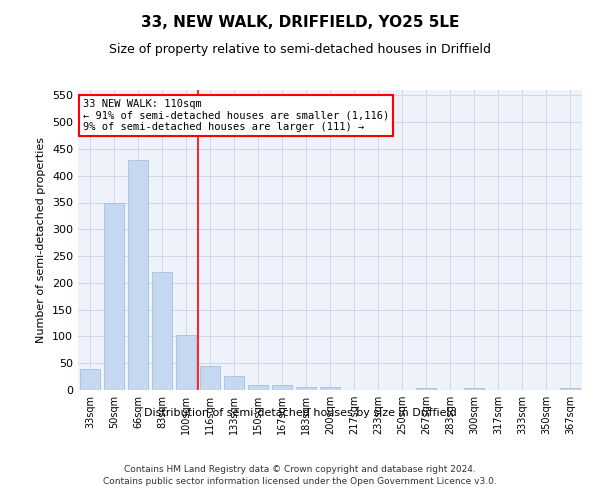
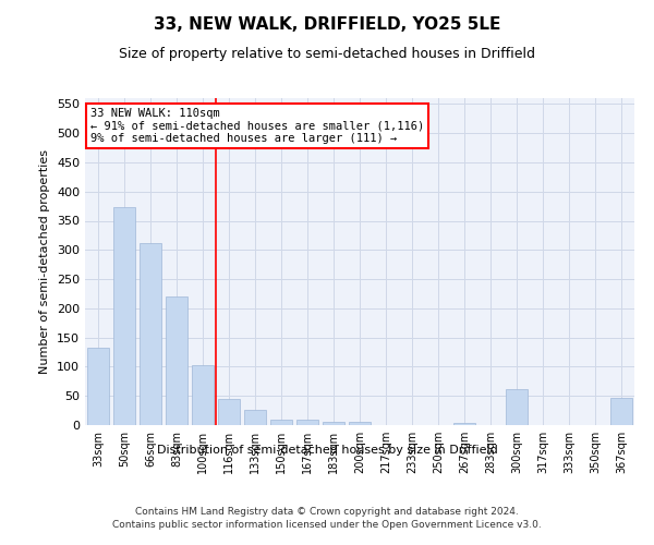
33sqm: 40 -> 132
50sqm: 350 -> 374
66sqm: 430 -> 312
300sqm: 4 -> 62
367sqm: 4 -> 46
